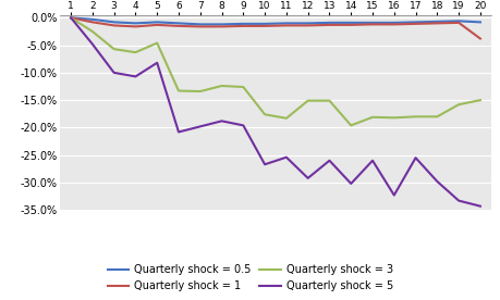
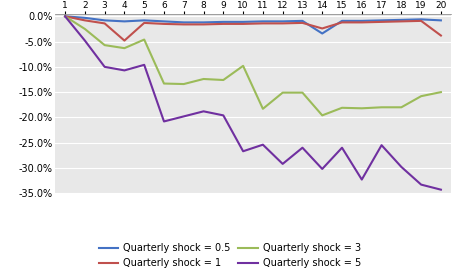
Quarterly shock = 1/4: -1.6% -> -4.8%
Quarterly shock = 5/5: -8.2% -> -9.6%
Quarterly shock = 3/10: -17.6% -> -9.8%
Quarterly shock = 0.5/14: -0.9% -> -3.4%
Quarterly shock = 1/14: -1.3% -> -2.4%
